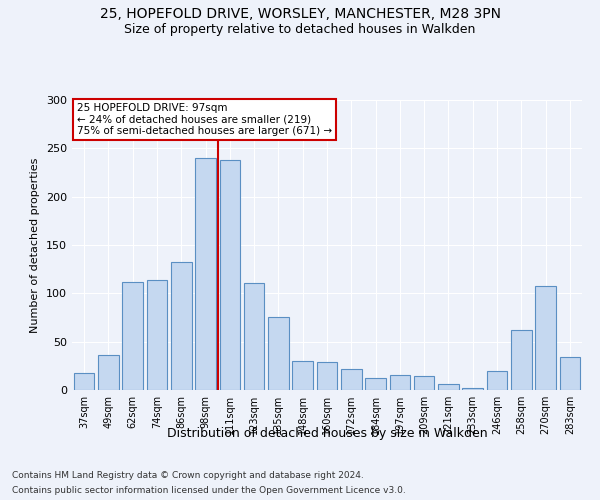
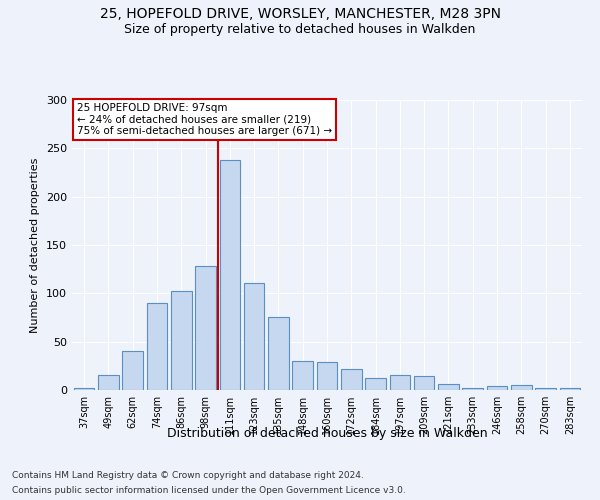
37sqm: 18 -> 2
49sqm: 36 -> 16
62sqm: 112 -> 40
74sqm: 114 -> 90
86sqm: 132 -> 102
98sqm: 240 -> 128
246sqm: 20 -> 4
258sqm: 62 -> 5
270sqm: 108 -> 2
283sqm: 34 -> 2
